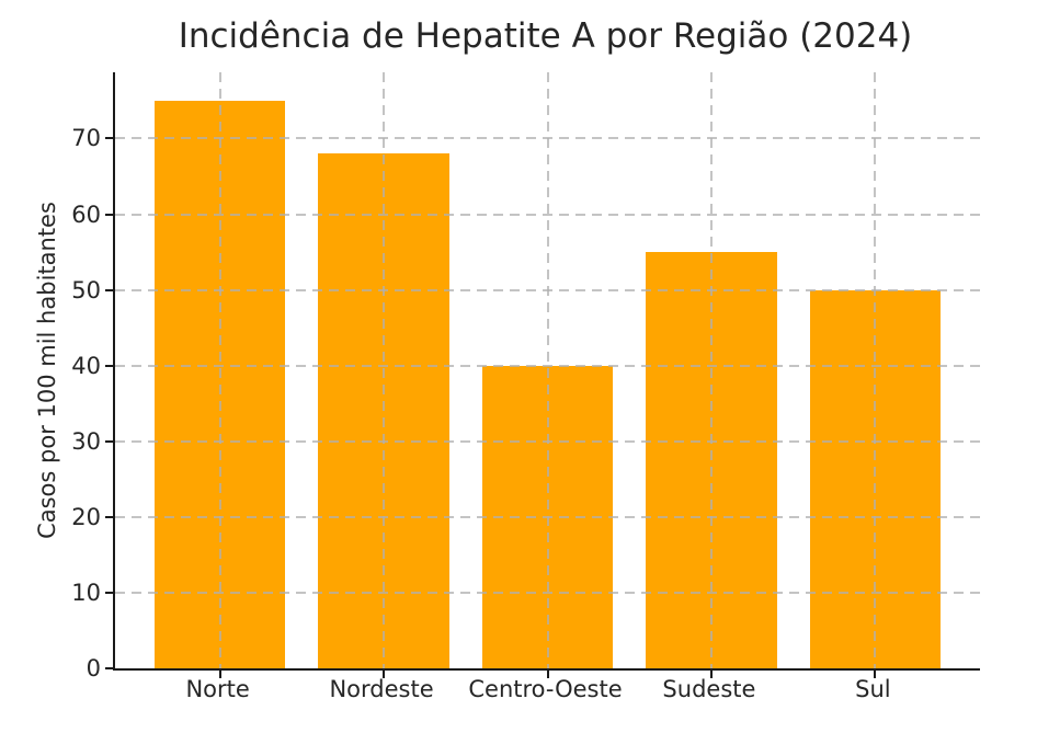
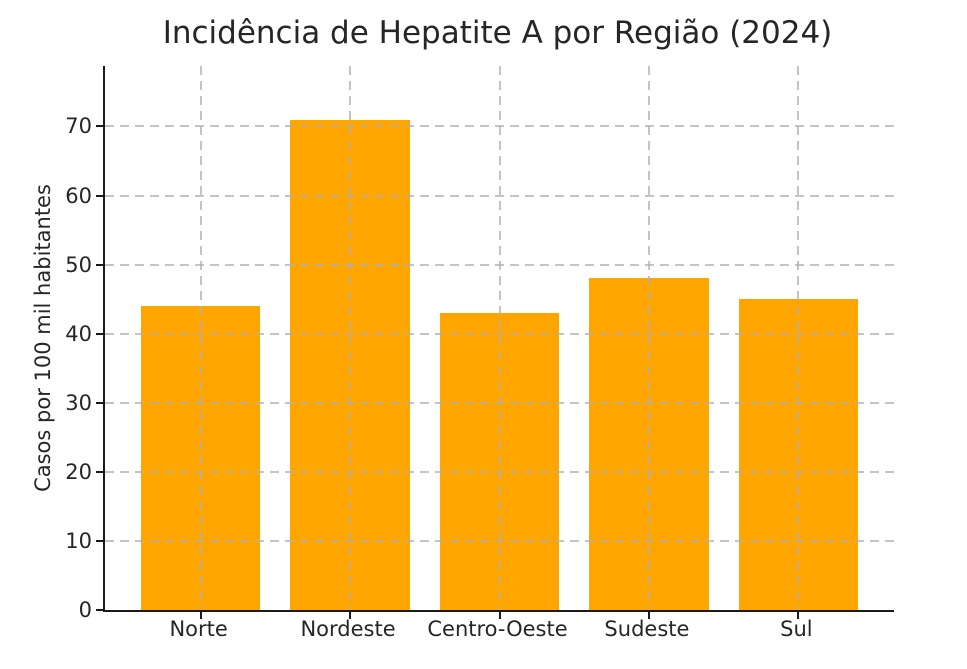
Norte: 75 -> 44
Nordeste: 68 -> 71
Centro-Oeste: 40 -> 43
Sudeste: 55 -> 48
Sul: 50 -> 45
